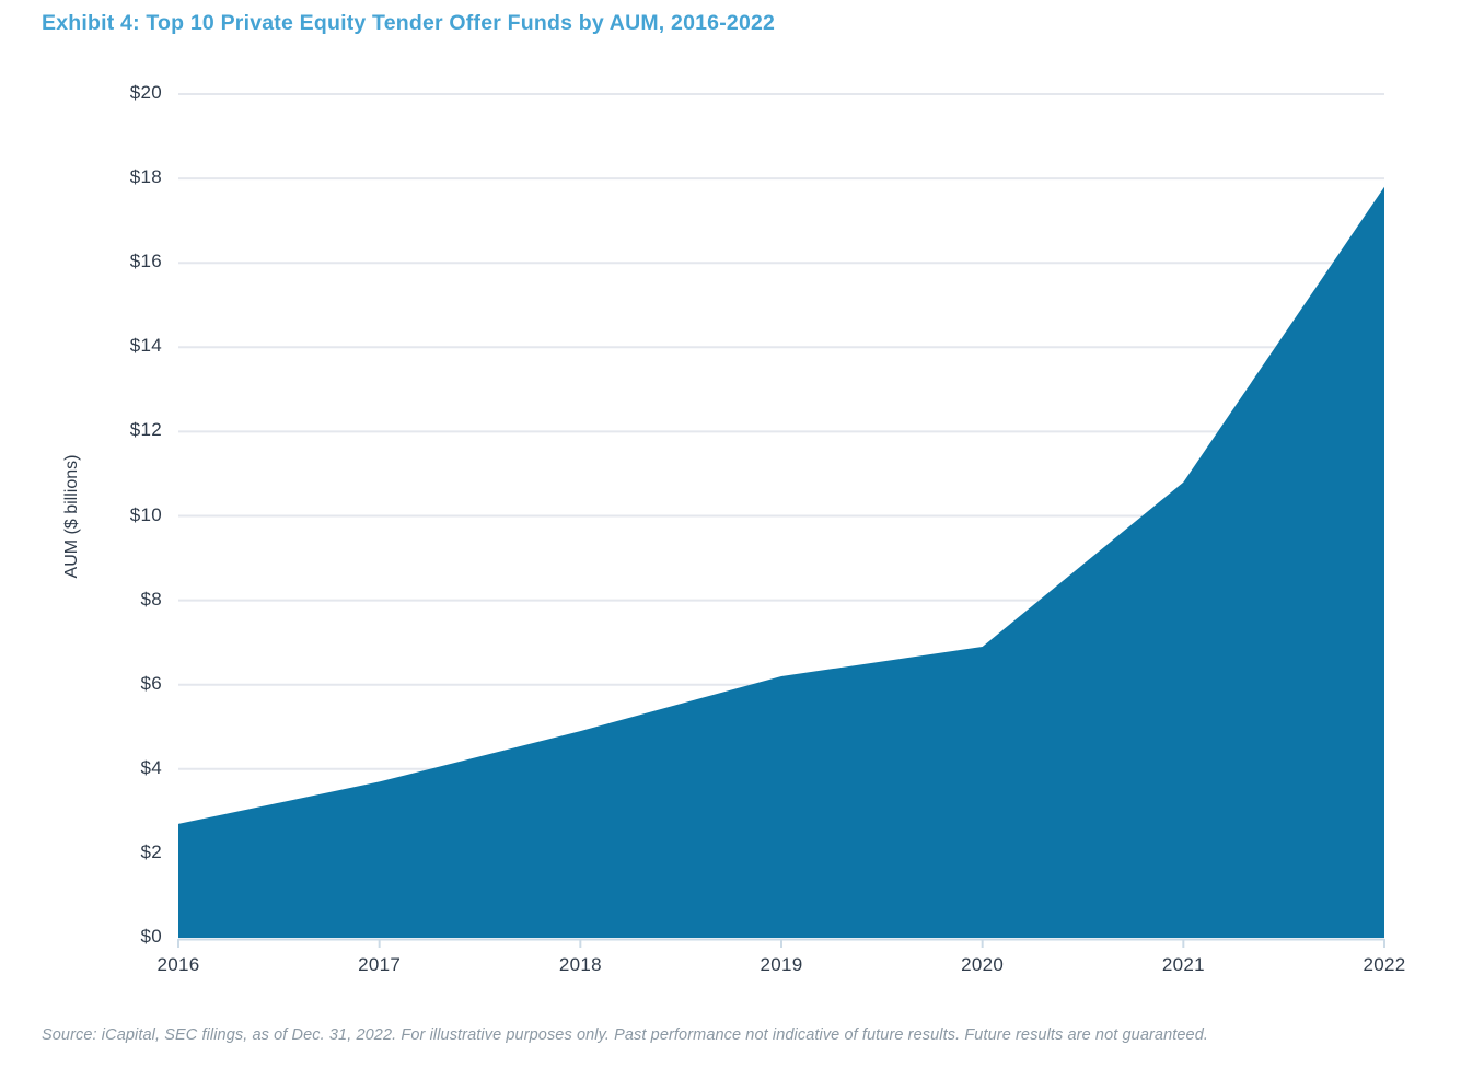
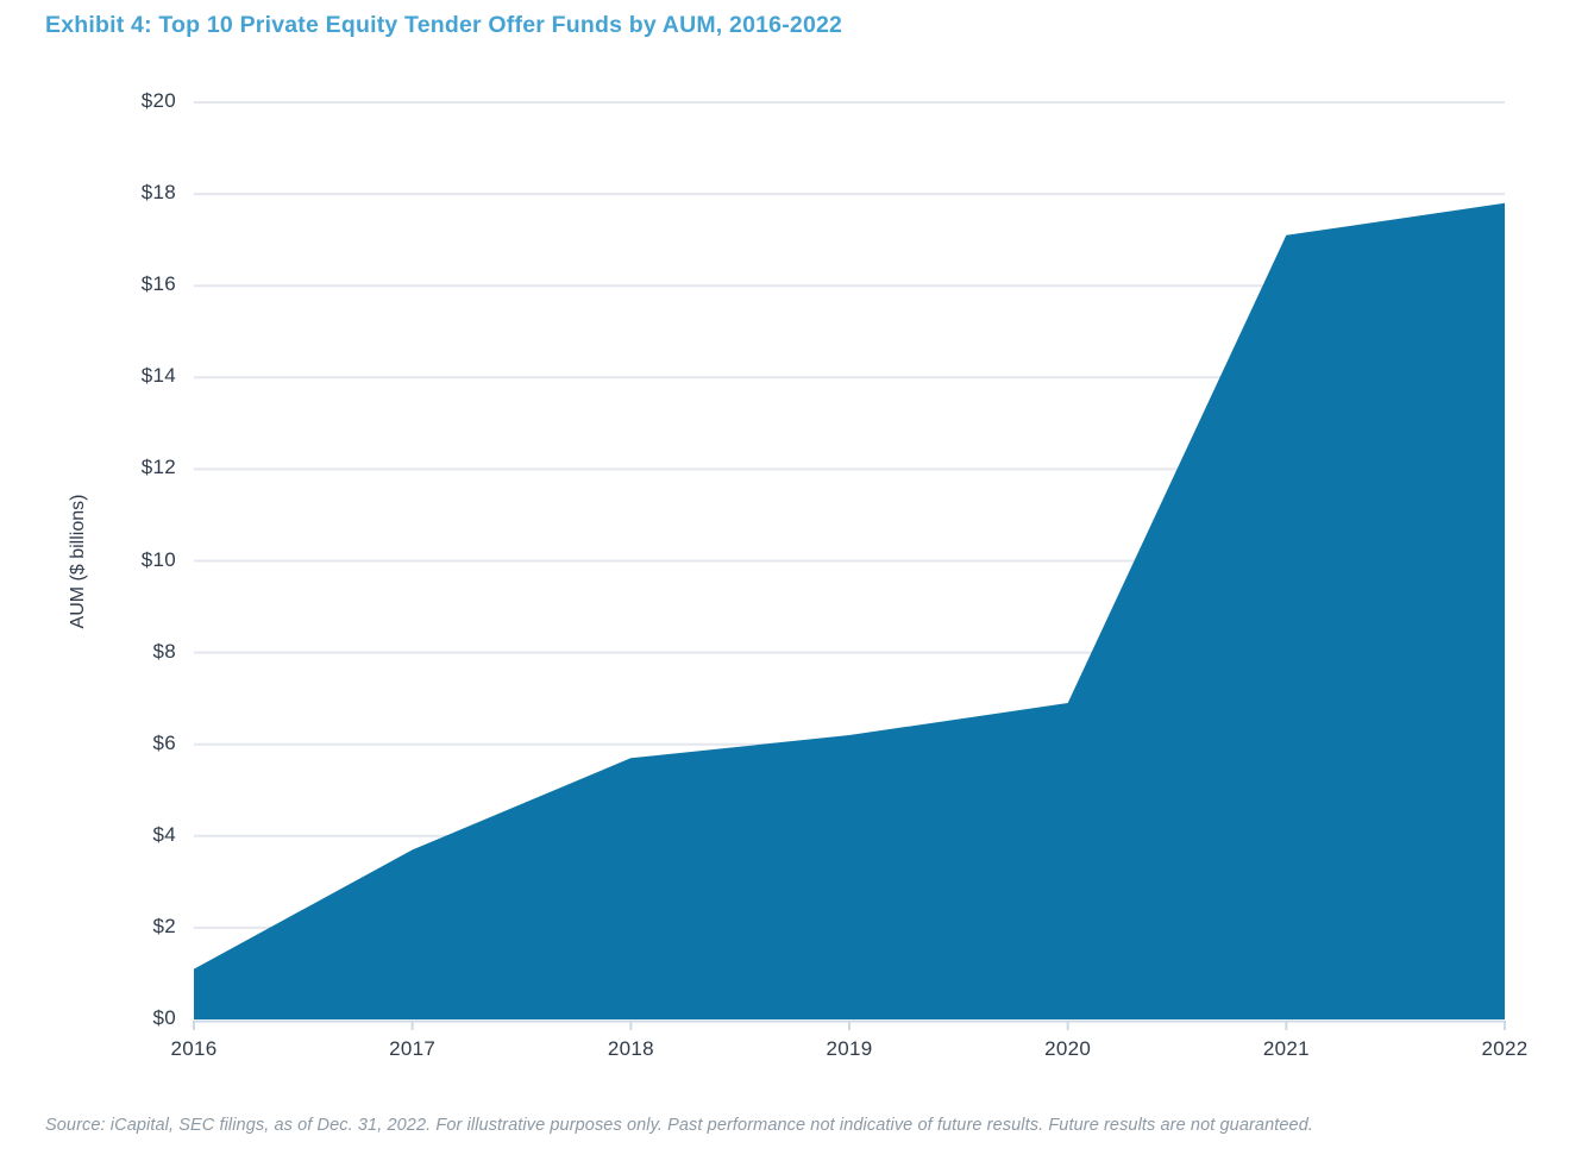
2016: $2.7 -> $1.1
2018: $4.9 -> $5.7
2021: $10.8 -> $17.1
